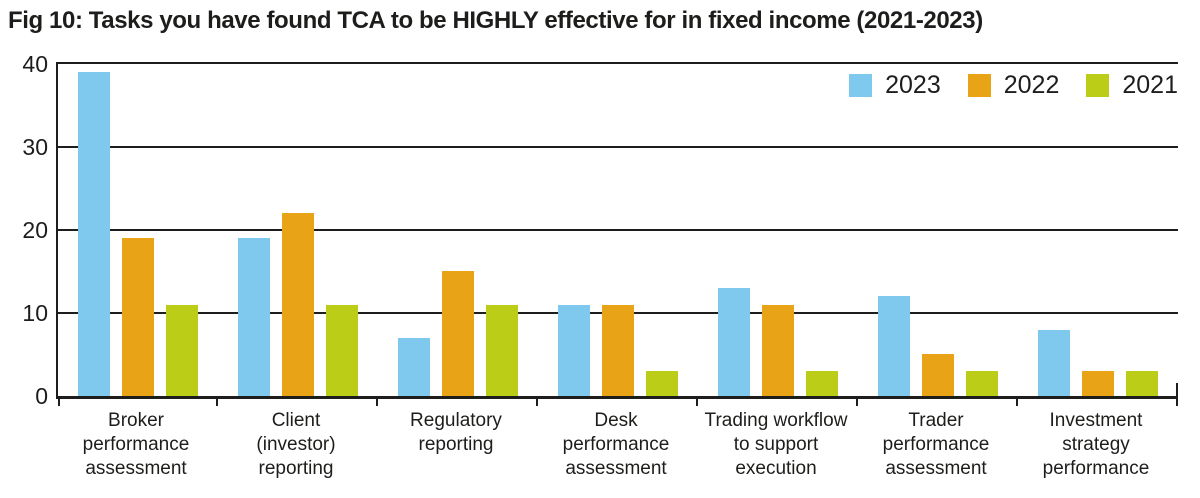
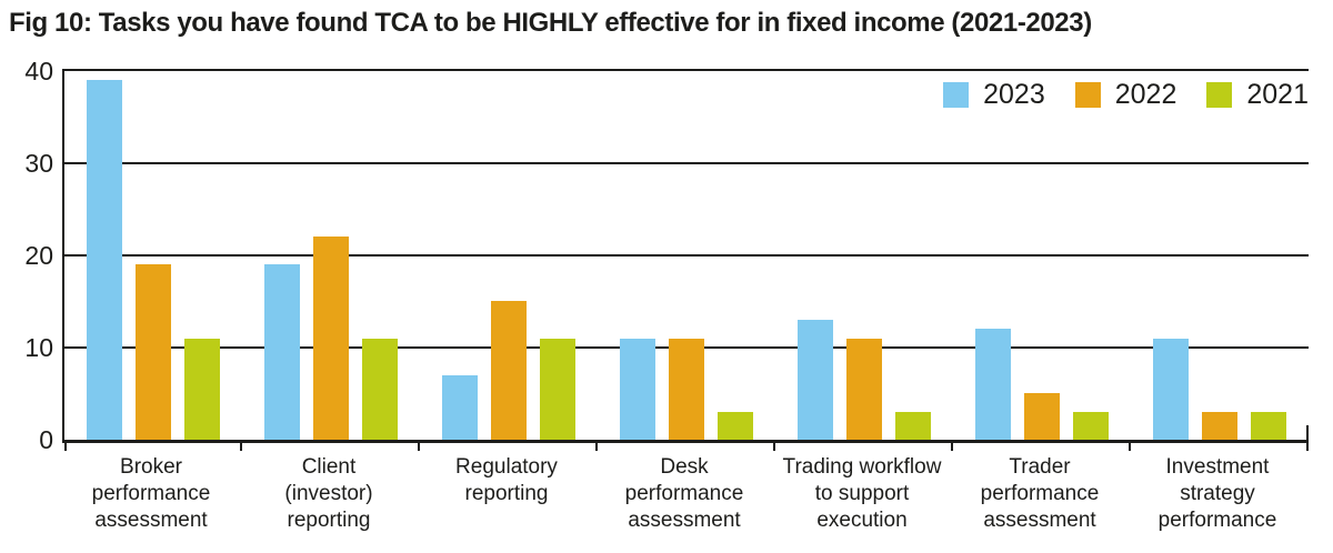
2023/Investment strategy performance: 8 -> 11
